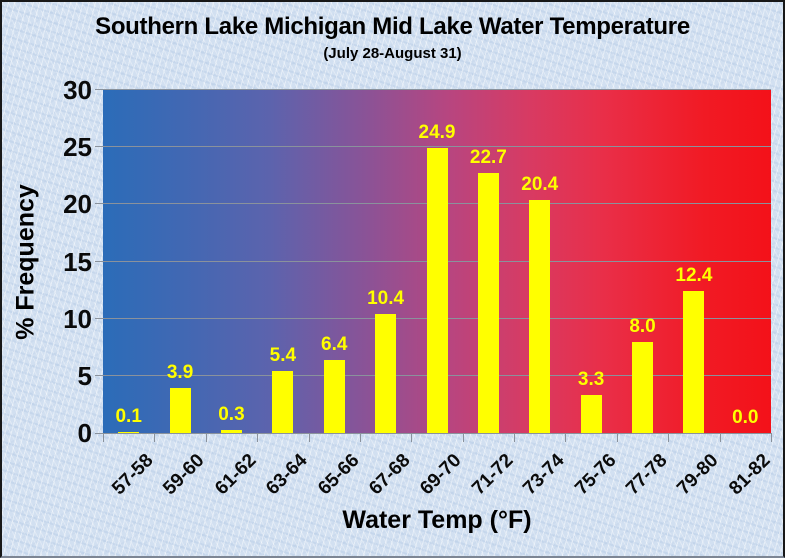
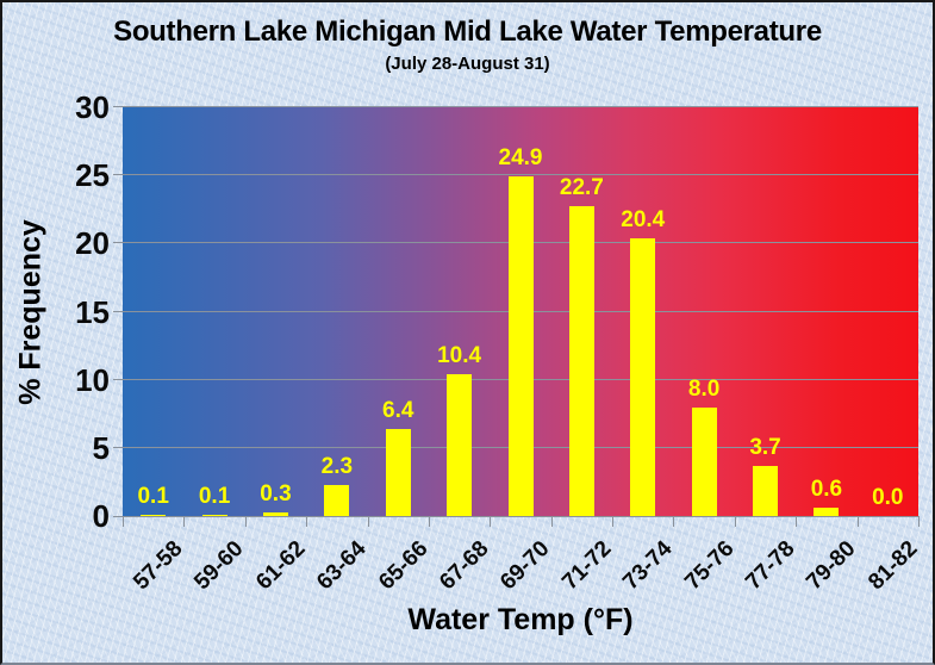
59-60: 3.9 -> 0.1
63-64: 5.4 -> 2.3
75-76: 3.3 -> 8.0
77-78: 8.0 -> 3.7
79-80: 12.4 -> 0.6
